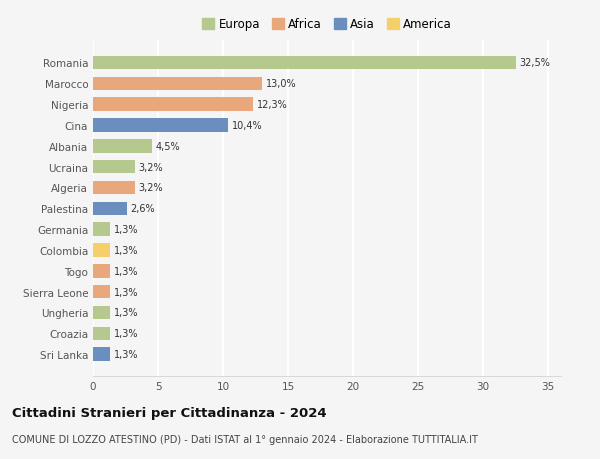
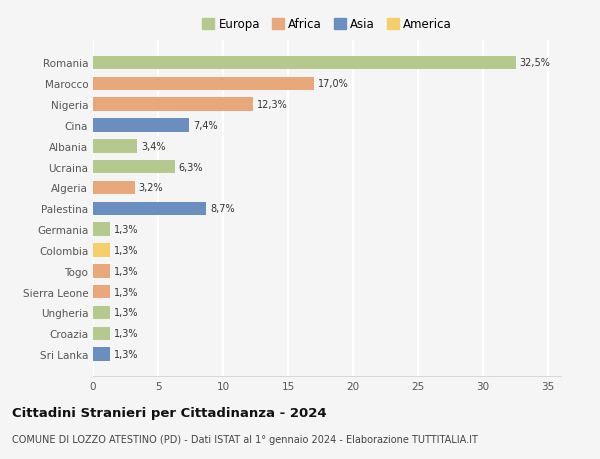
Marocco: 13,0% -> 17,0%
Cina: 10,4% -> 7,4%
Albania: 4,5% -> 3,4%
Ucraina: 3,2% -> 6,3%
Palestina: 2,6% -> 8,7%
